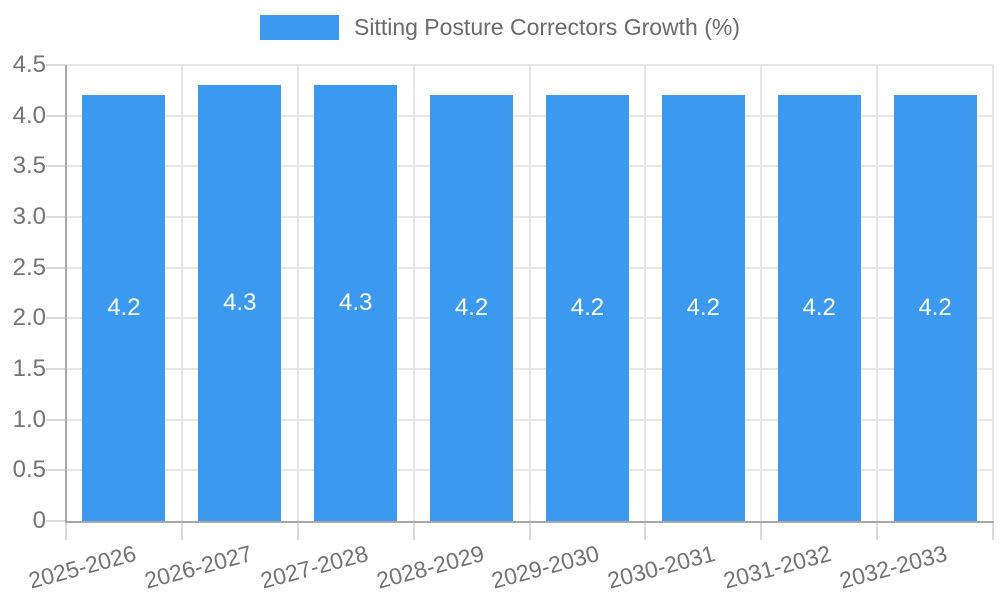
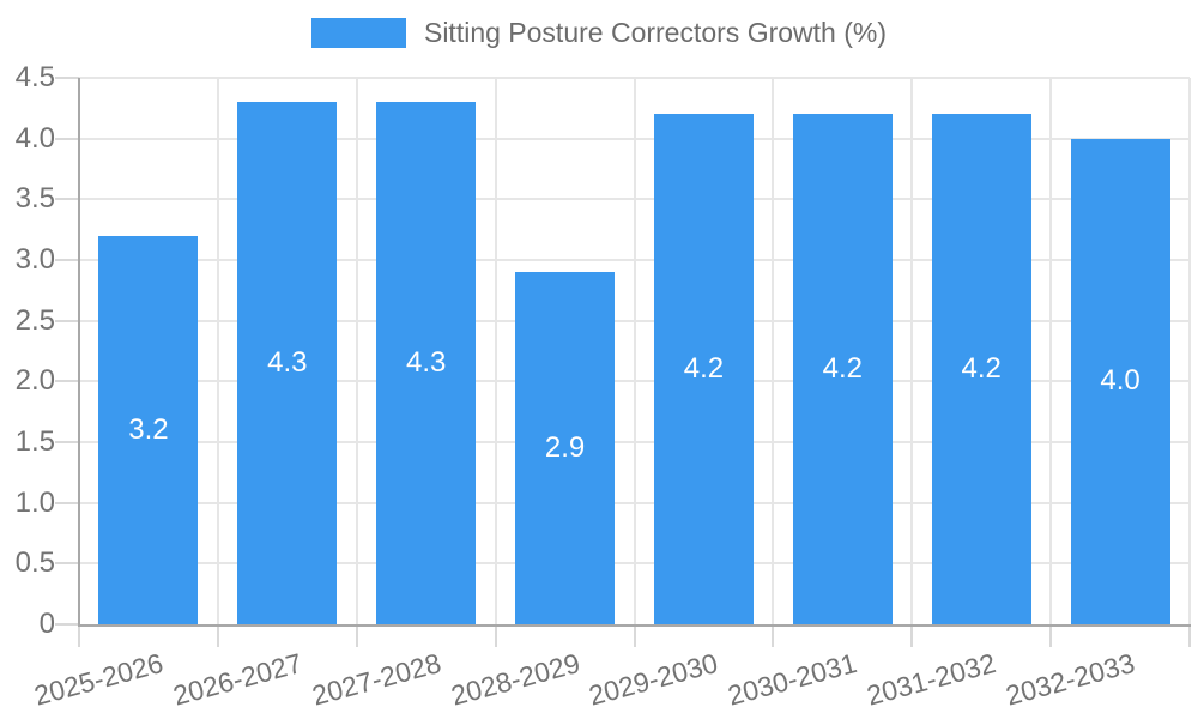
2025-2026: 4.2 -> 3.2
2028-2029: 4.2 -> 2.9
2032-2033: 4.2 -> 4.0
